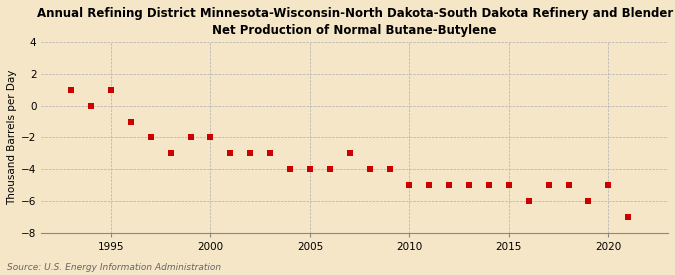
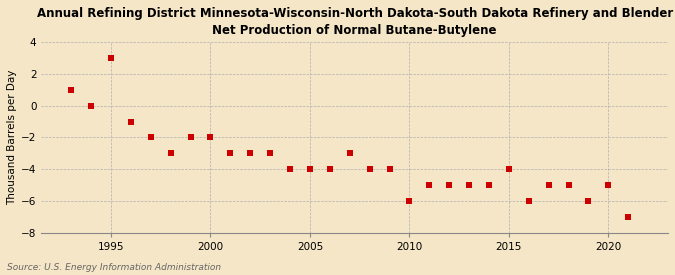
1995: 1 -> 3
2010: -5 -> -6
2015: -5 -> -4
